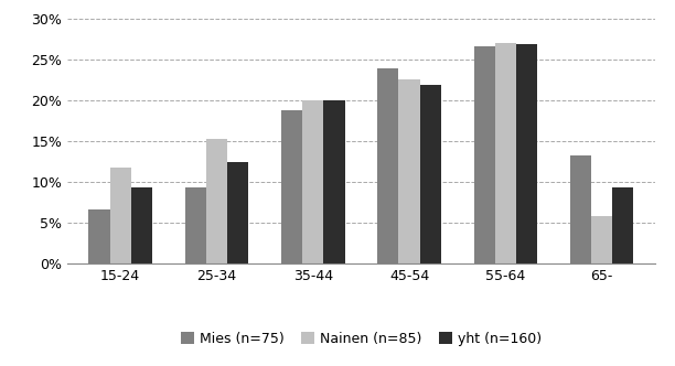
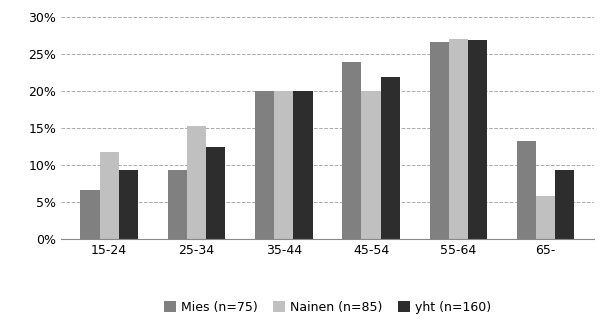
Mies (n=75)/35-44: 18.8% -> 20.0%
Nainen (n=85)/45-54: 22.6% -> 20.0%
